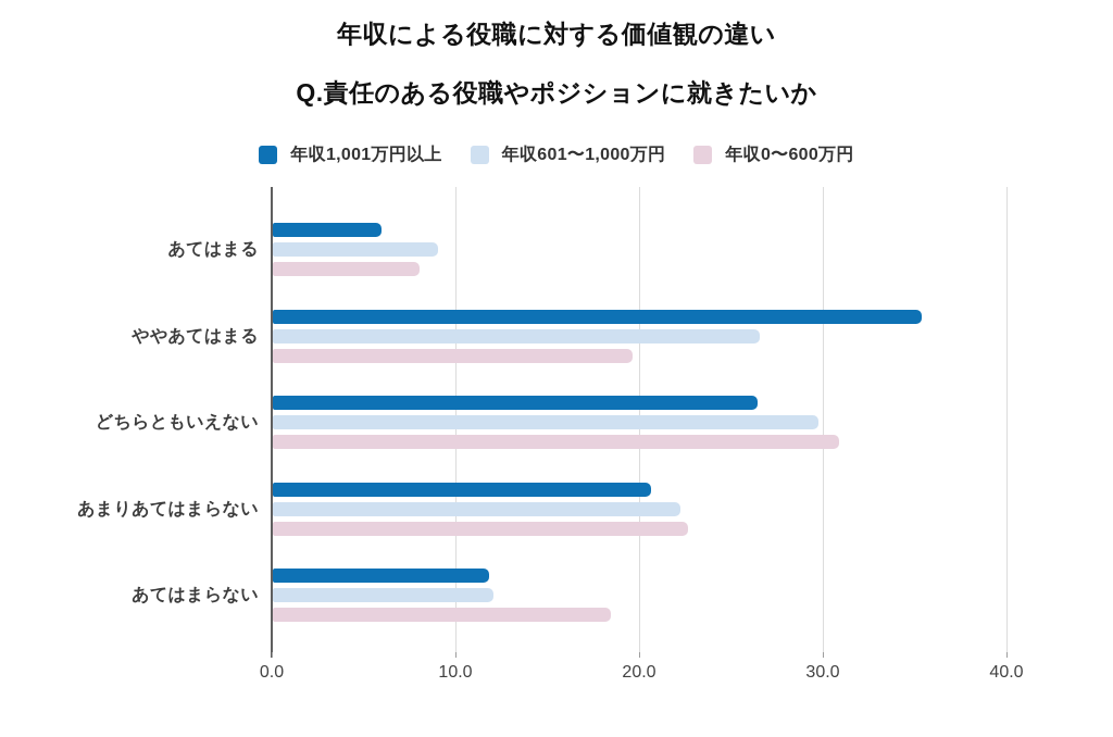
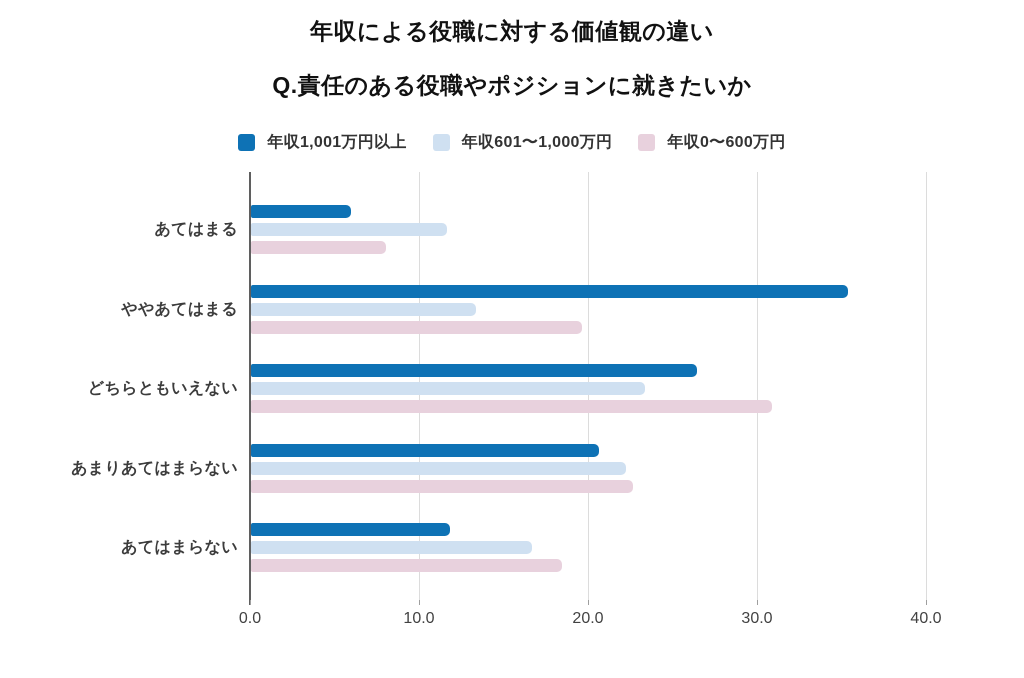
年収601〜1,000万円/あてはまる: 9.0 -> 11.6
年収601〜1,000万円/ややあてはまる: 26.5 -> 13.3
年収601〜1,000万円/どちらともいえない: 29.7 -> 23.3
年収601〜1,000万円/あてはまらない: 12.0 -> 16.6
